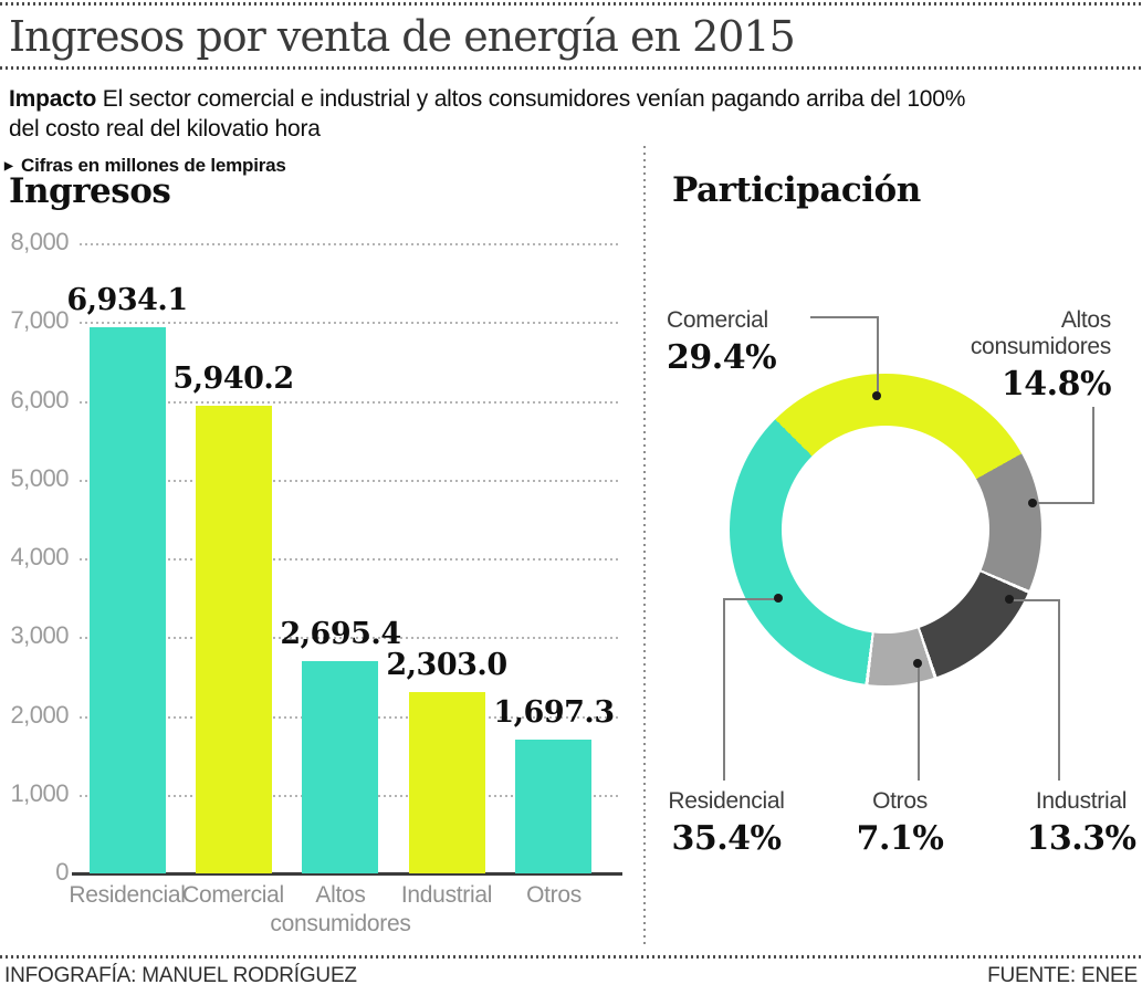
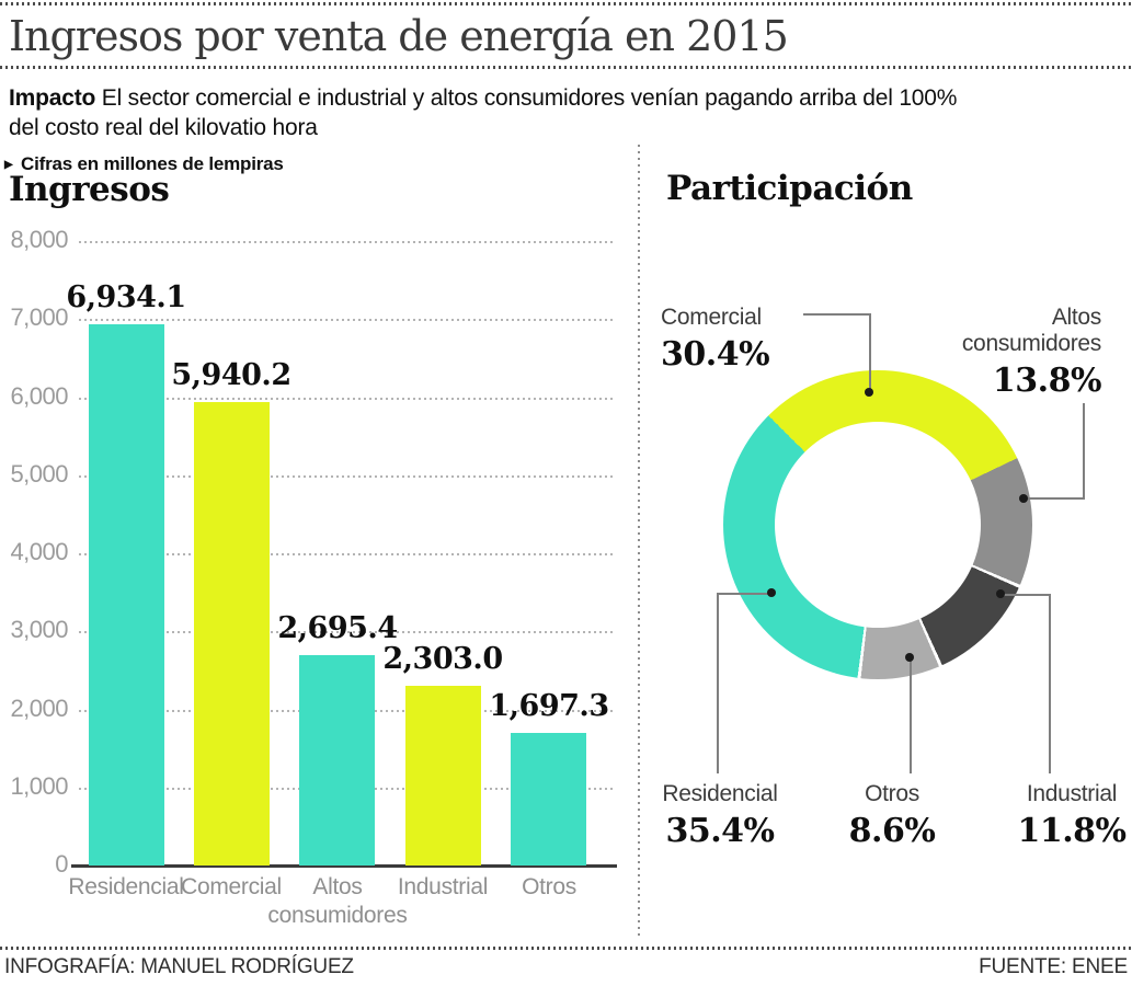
Participación/Comercial: 29.4% -> 30.4%
Participación/Altos consumidores: 14.8% -> 13.8%
Participación/Industrial: 13.3% -> 11.8%
Participación/Otros: 7.1% -> 8.6%
